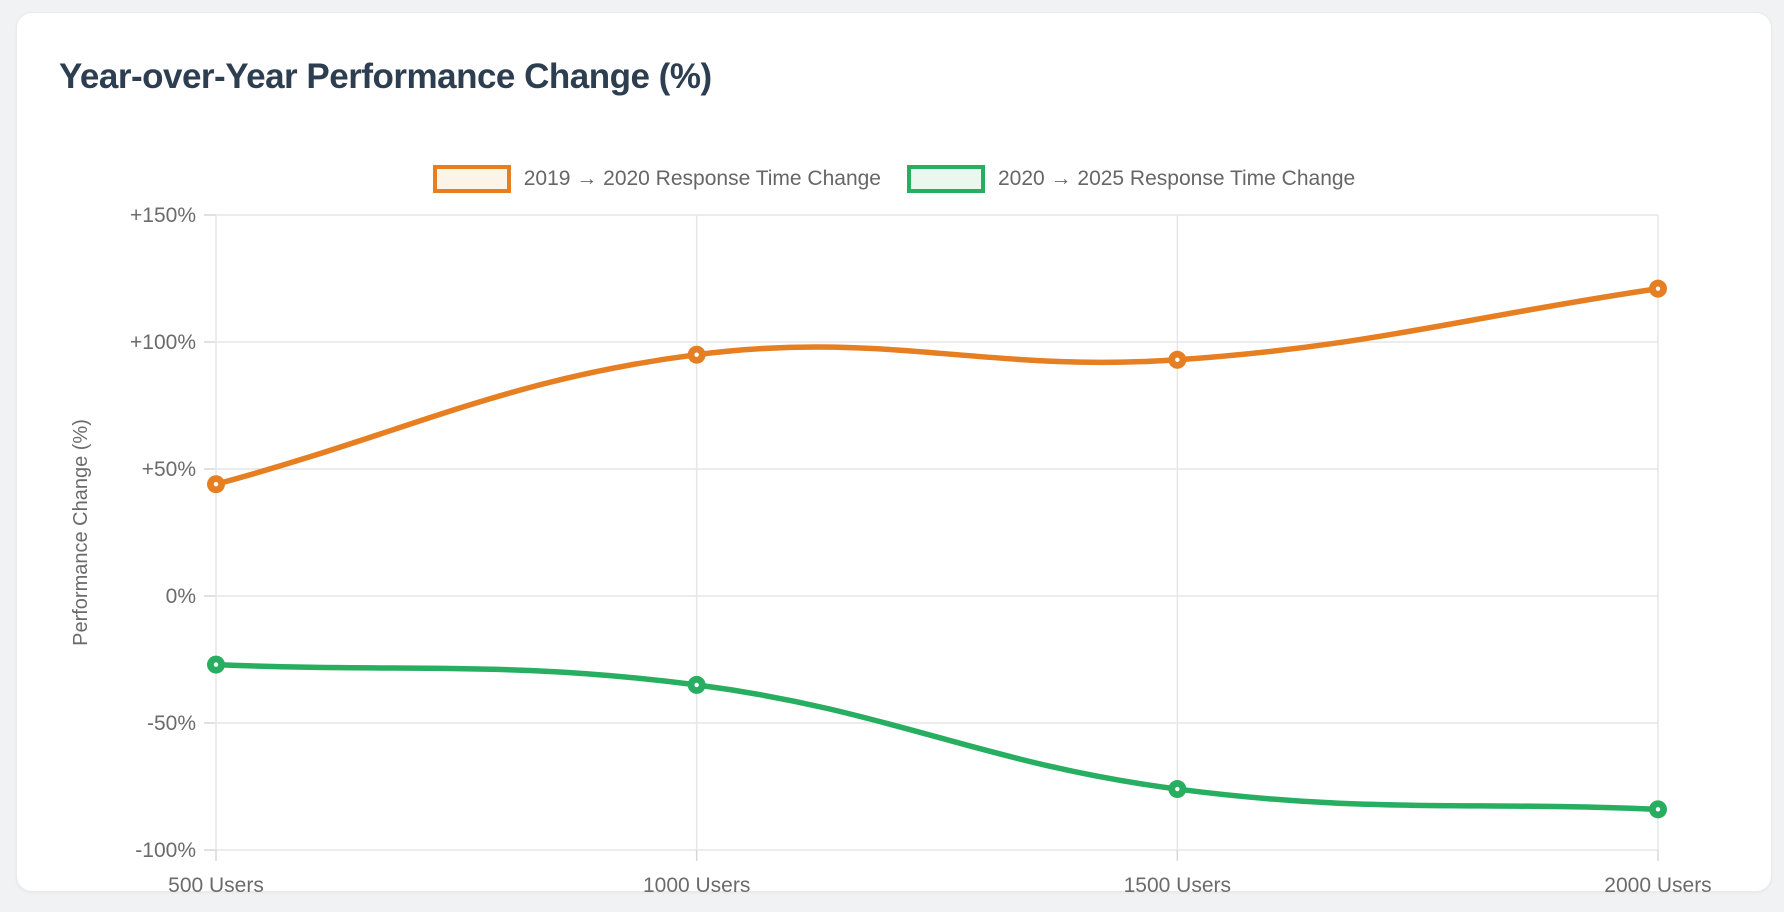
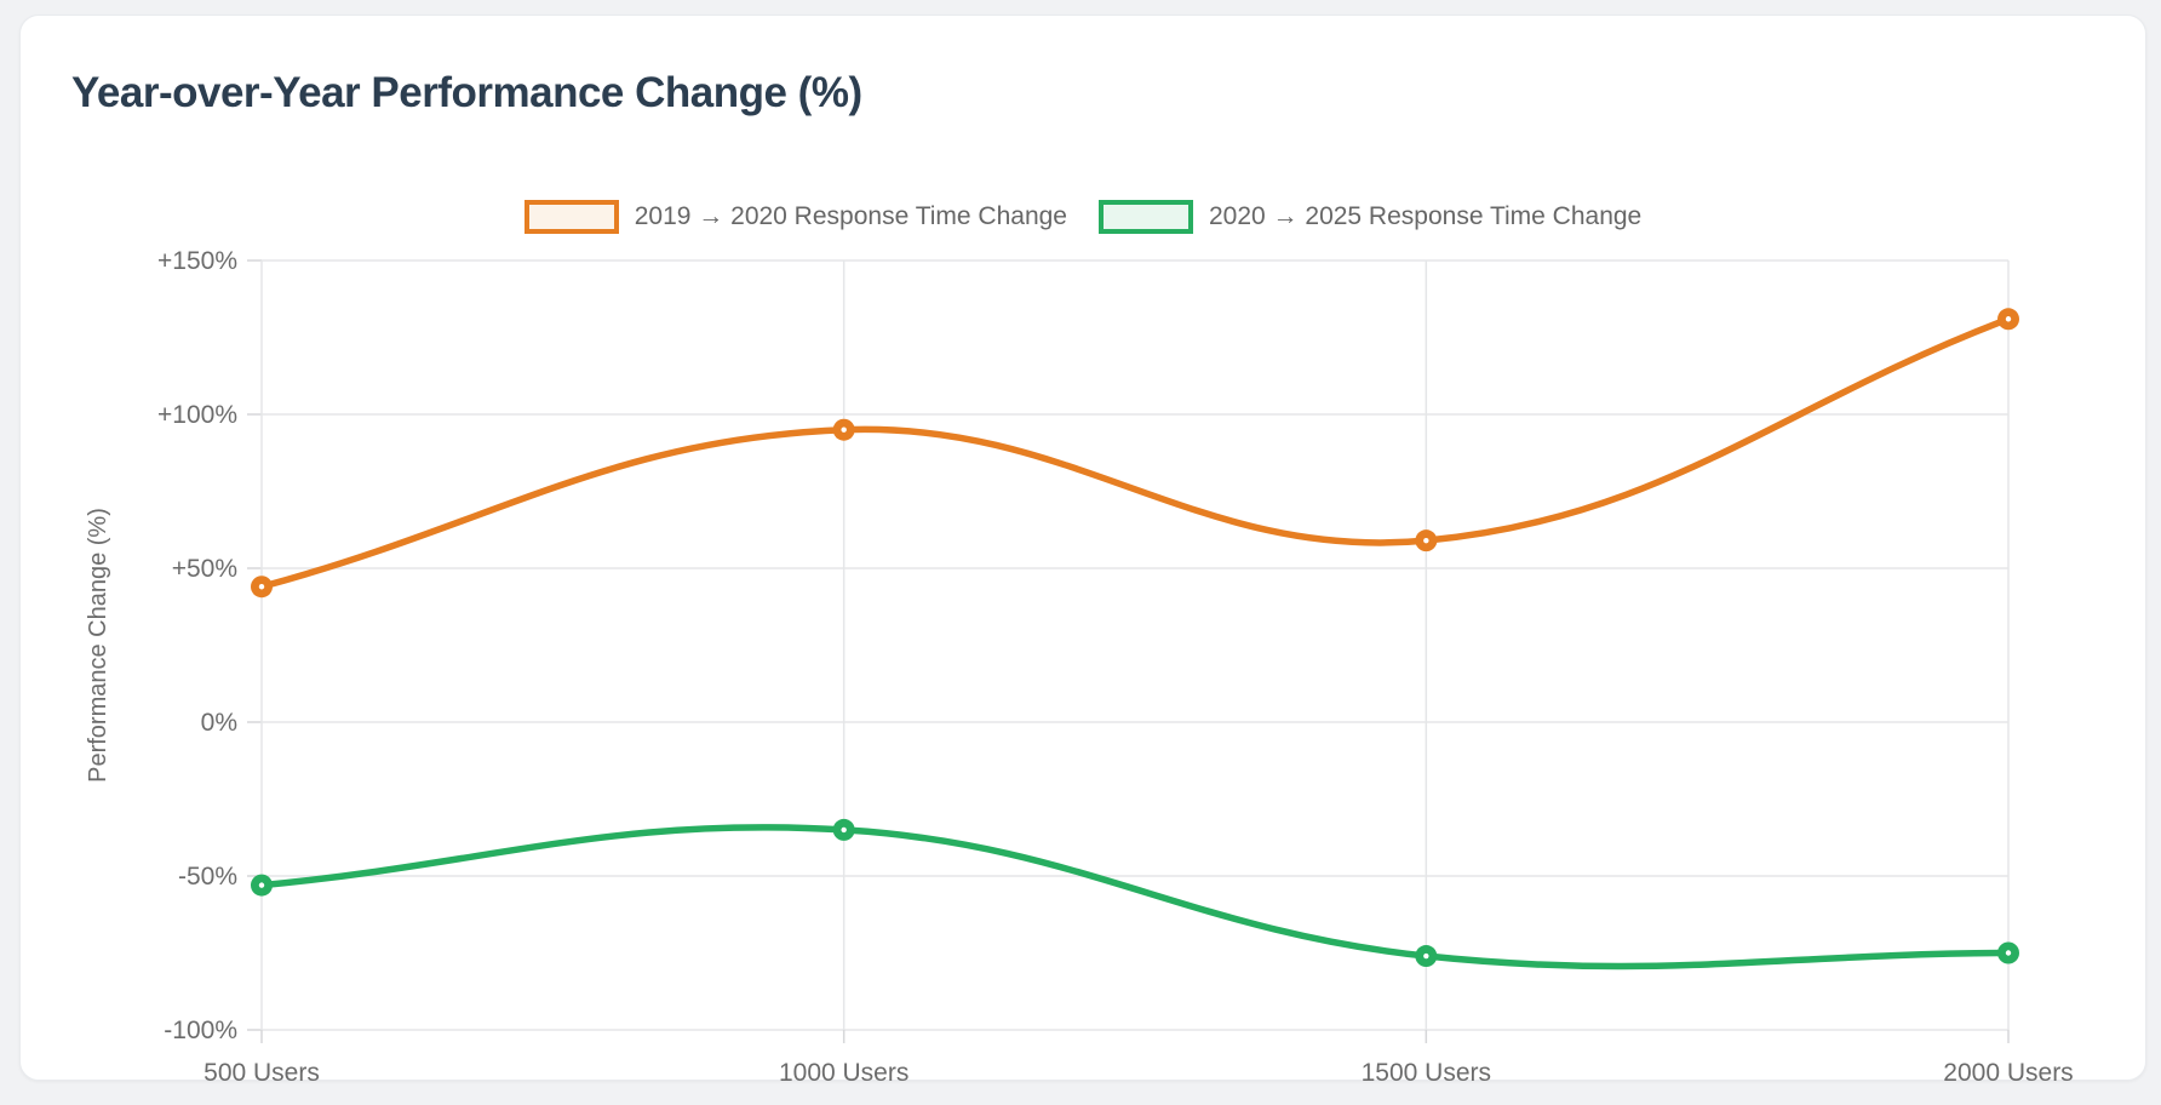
2020 → 2025 Response Time Change/500 Users: -27% -> -53%
2019 → 2020 Response Time Change/1500 Users: 93% -> 59%
2019 → 2020 Response Time Change/2000 Users: 121% -> 131%
2020 → 2025 Response Time Change/2000 Users: -84% -> -75%
